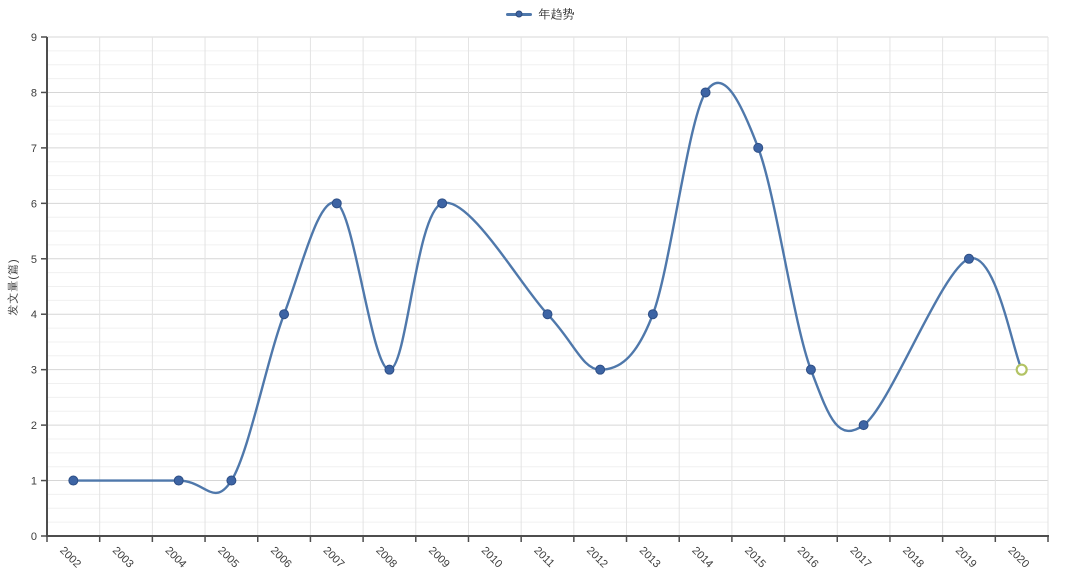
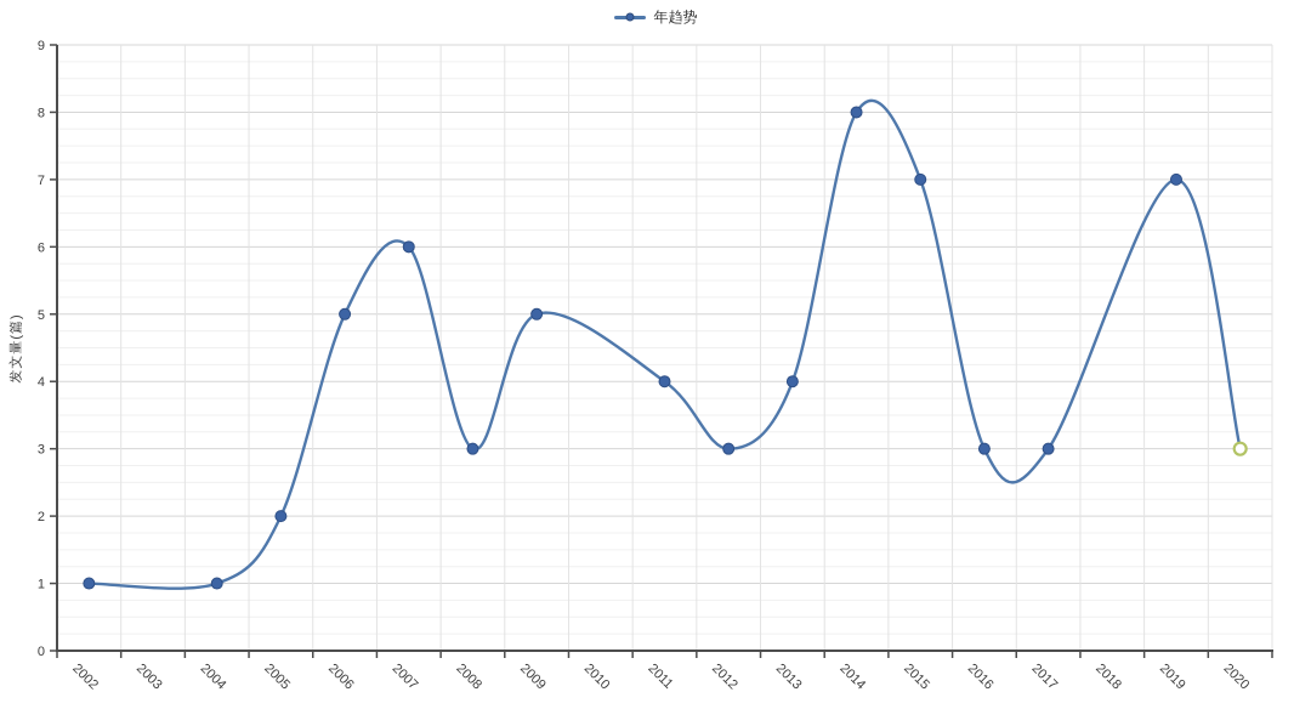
2005: 1 -> 2
2006: 4 -> 5
2009: 6 -> 5
2017: 2 -> 3
2019: 5 -> 7
